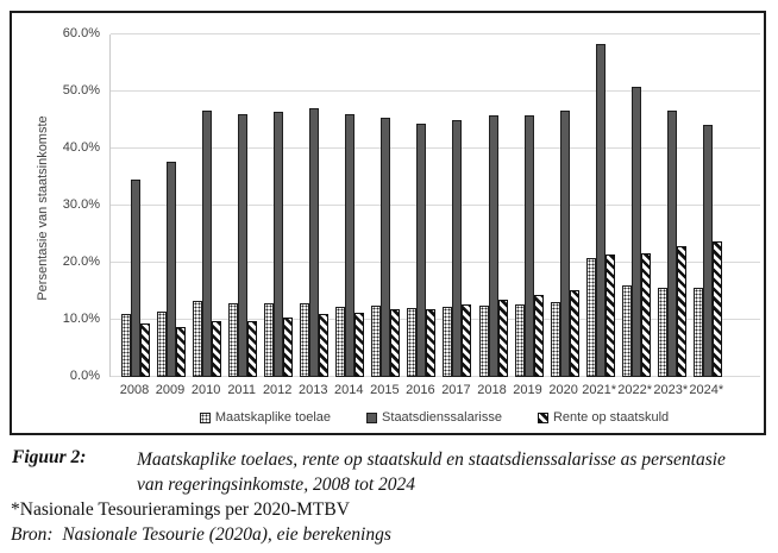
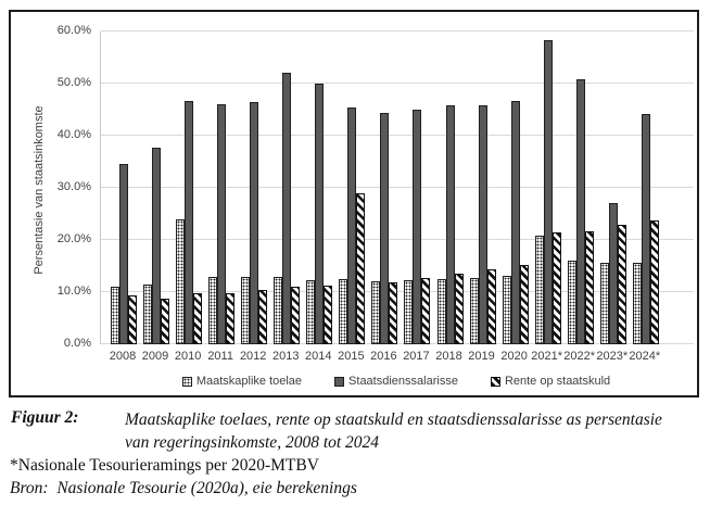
Maatskaplike toelae/2010: 13% -> 24%
Staatsdienssalarisse/2013: 47% -> 52%
Staatsdienssalarisse/2014: 46% -> 50%
Rente op staatskuld/2015: 12% -> 29%
Staatsdienssalarisse/2023*: 47% -> 27%
